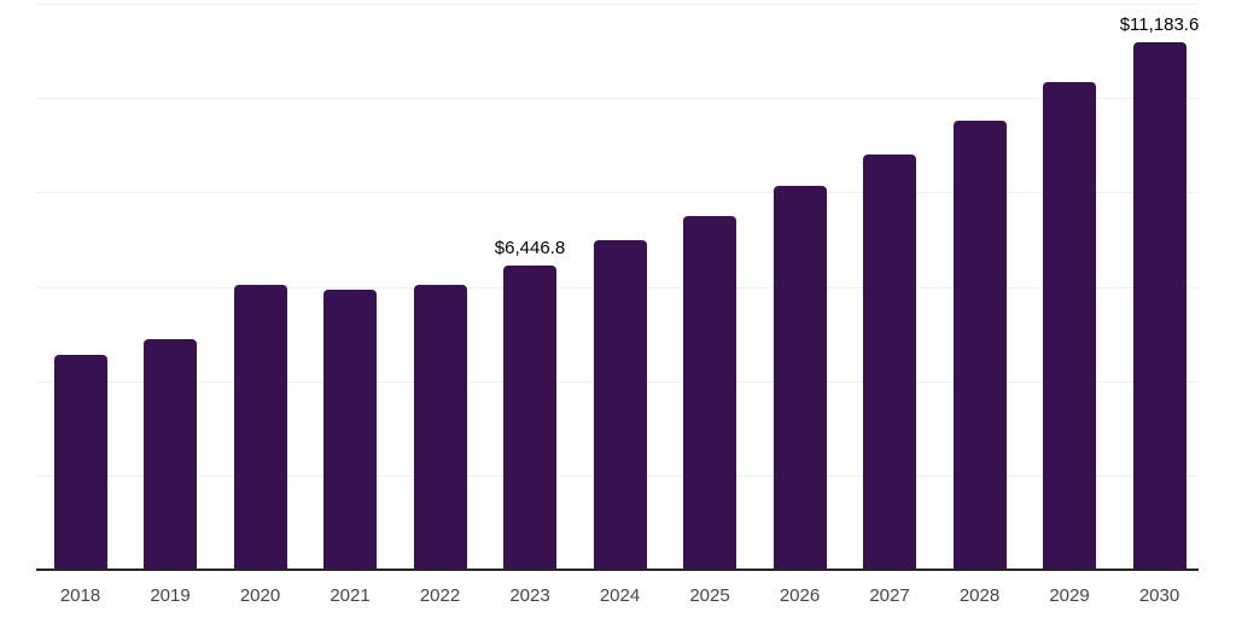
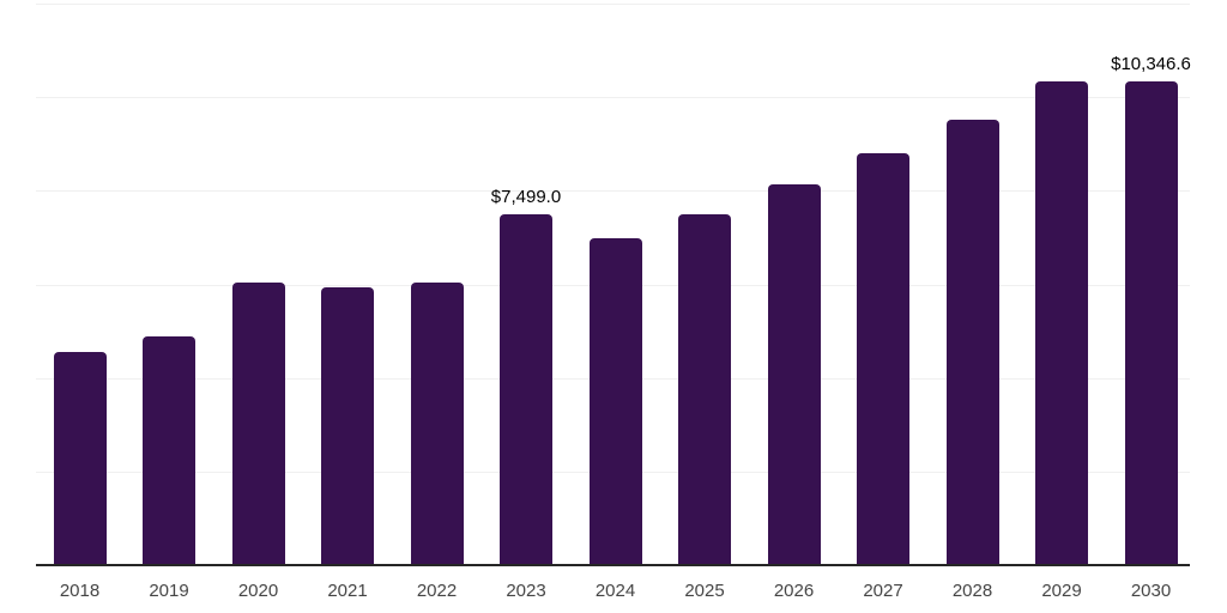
2023: $6,446.8 -> $7,499.0
2030: $11,183.6 -> $10,346.6
